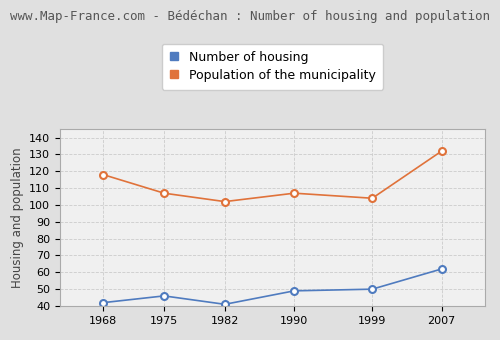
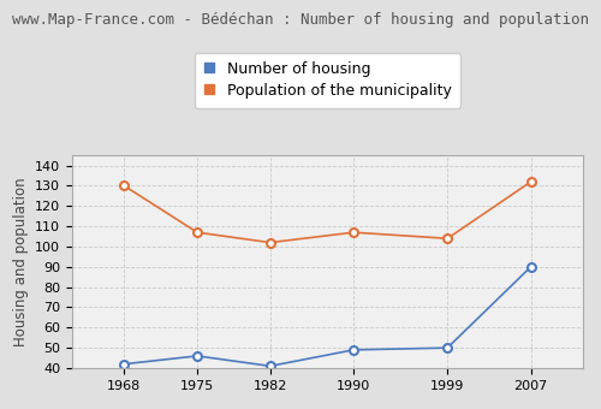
Population of the municipality/1968: 118 -> 130
Number of housing/2007: 62 -> 90
